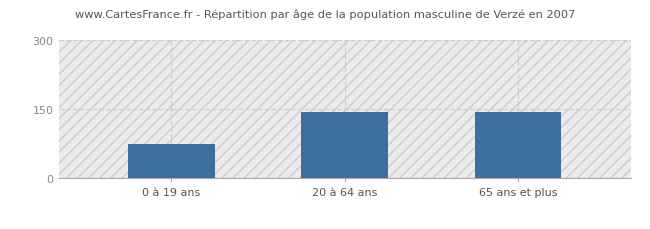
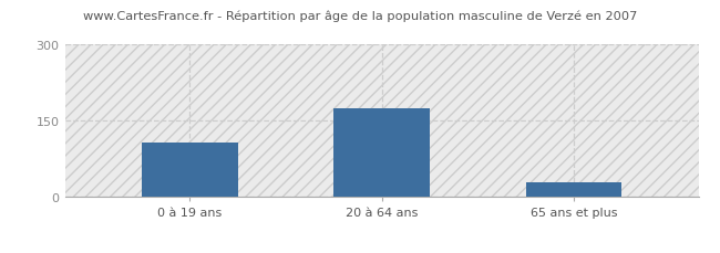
0 à 19 ans: 75 -> 107
20 à 64 ans: 145 -> 175
65 ans et plus: 145 -> 30
